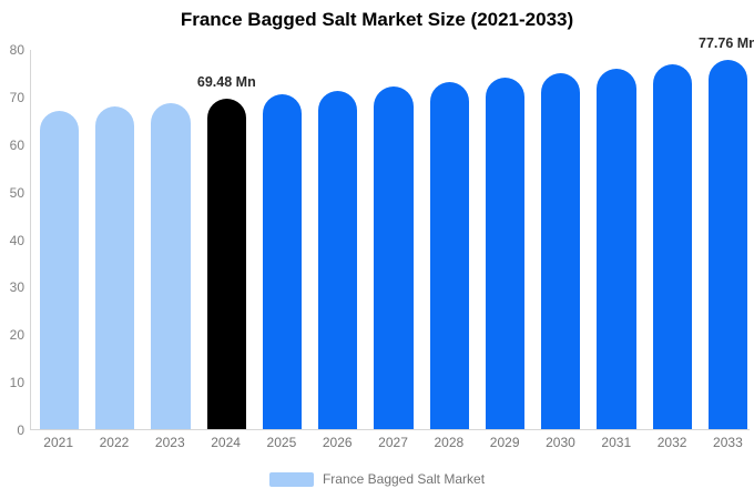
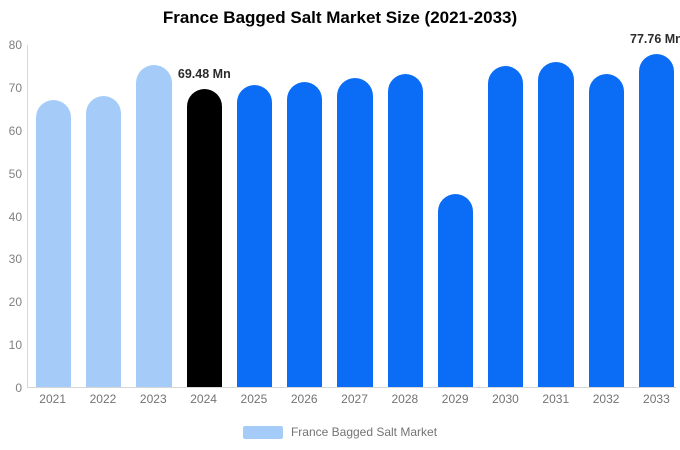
2023: 69 -> 75
2029: 74 -> 45
2032: 77 -> 73
